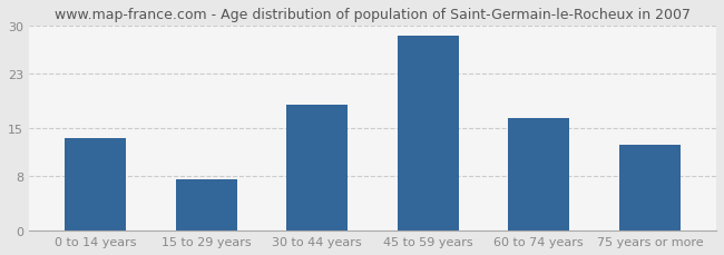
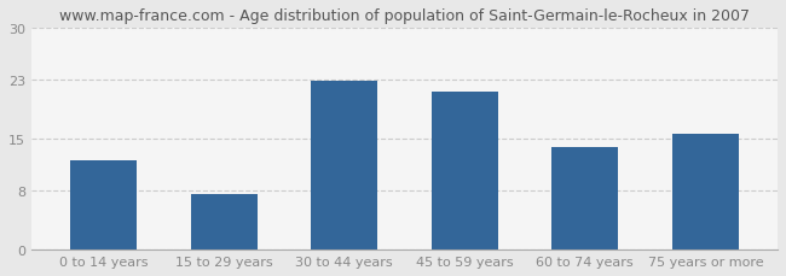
0 to 14 years: 13.5 -> 12.0
30 to 44 years: 18.5 -> 22.8
45 to 59 years: 28.5 -> 21.4
60 to 74 years: 16.5 -> 13.8
75 years or more: 12.5 -> 15.6
